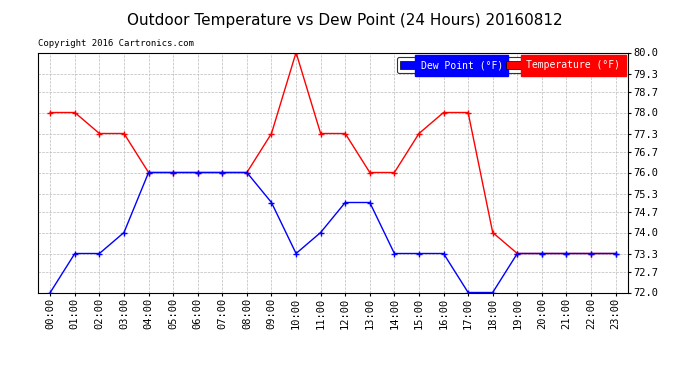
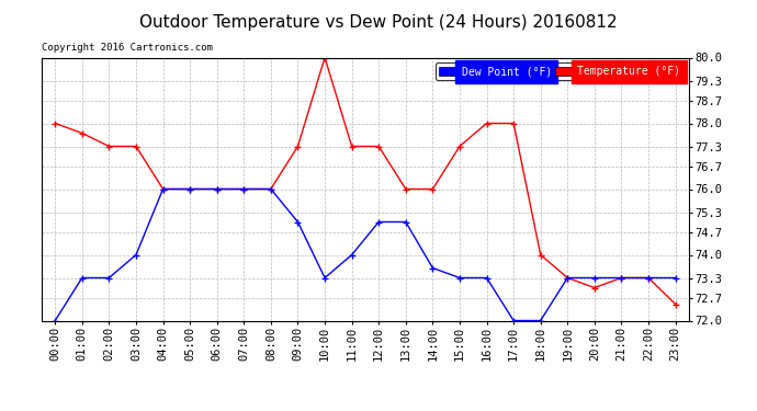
Temperature (°F)/01:00: 78.0 -> 77.7
Dew Point (°F)/14:00: 73.3 -> 73.6
Temperature (°F)/20:00: 73.3 -> 73.0
Temperature (°F)/23:00: 73.3 -> 72.5
